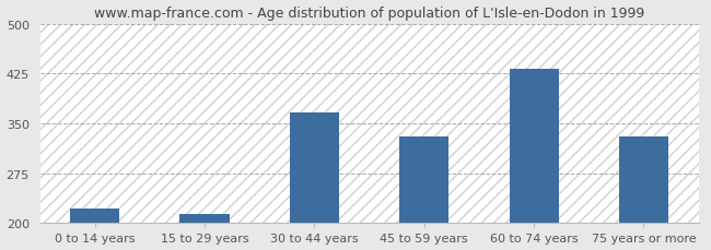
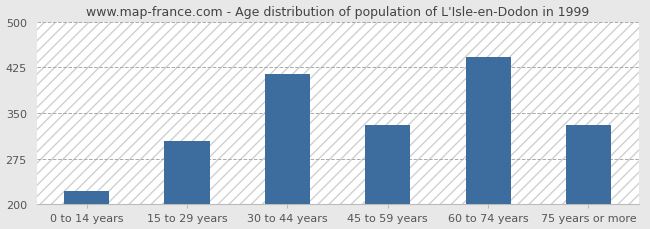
15 to 29 years: 213 -> 304
30 to 44 years: 367 -> 414
60 to 74 years: 432 -> 442
